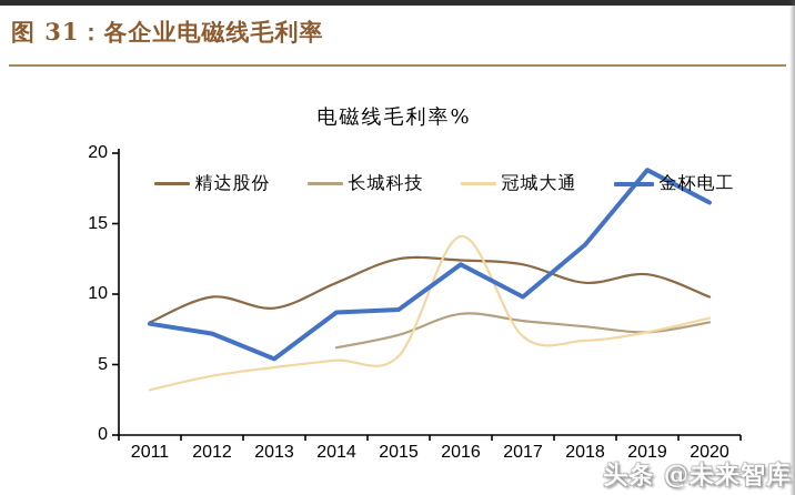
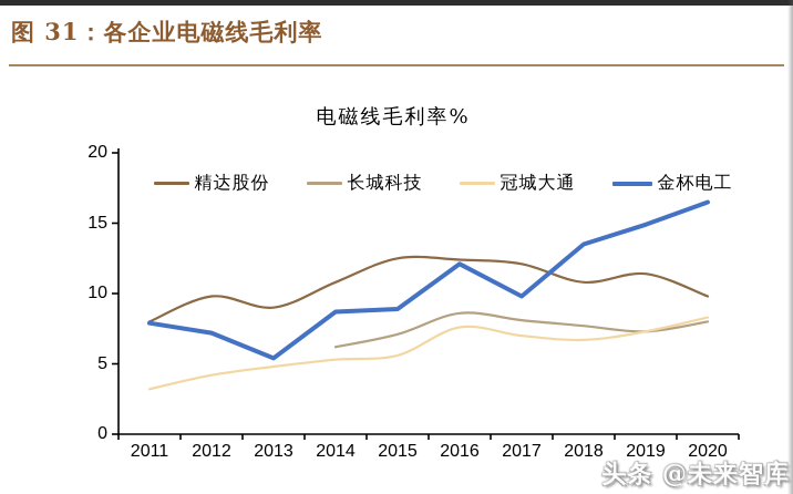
冠城大通/2016: 14.1 -> 7.6
金杯电工/2019: 18.8 -> 14.9
